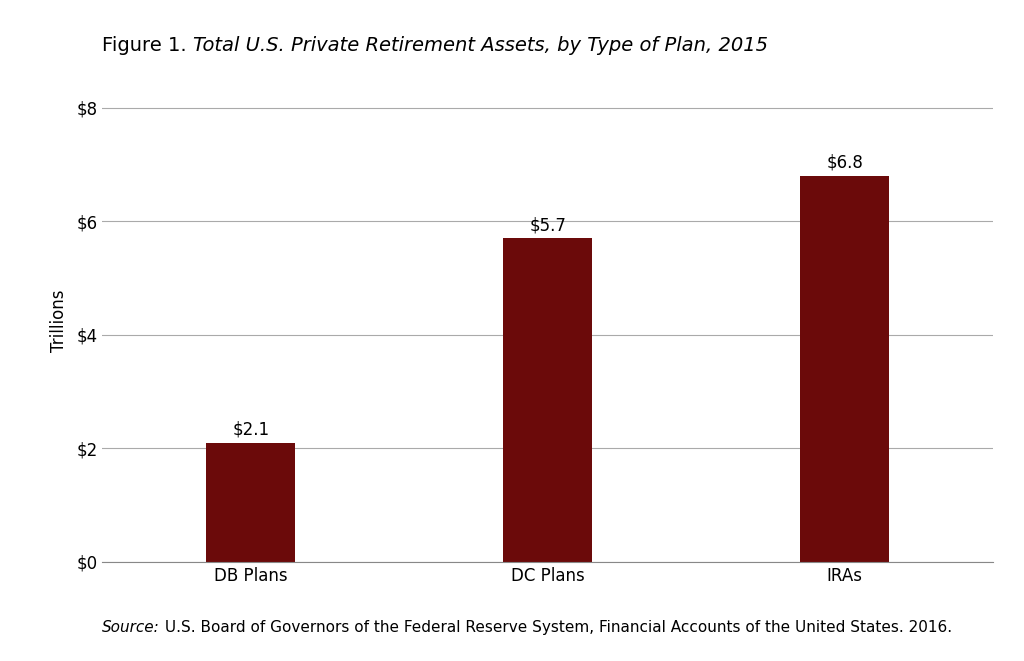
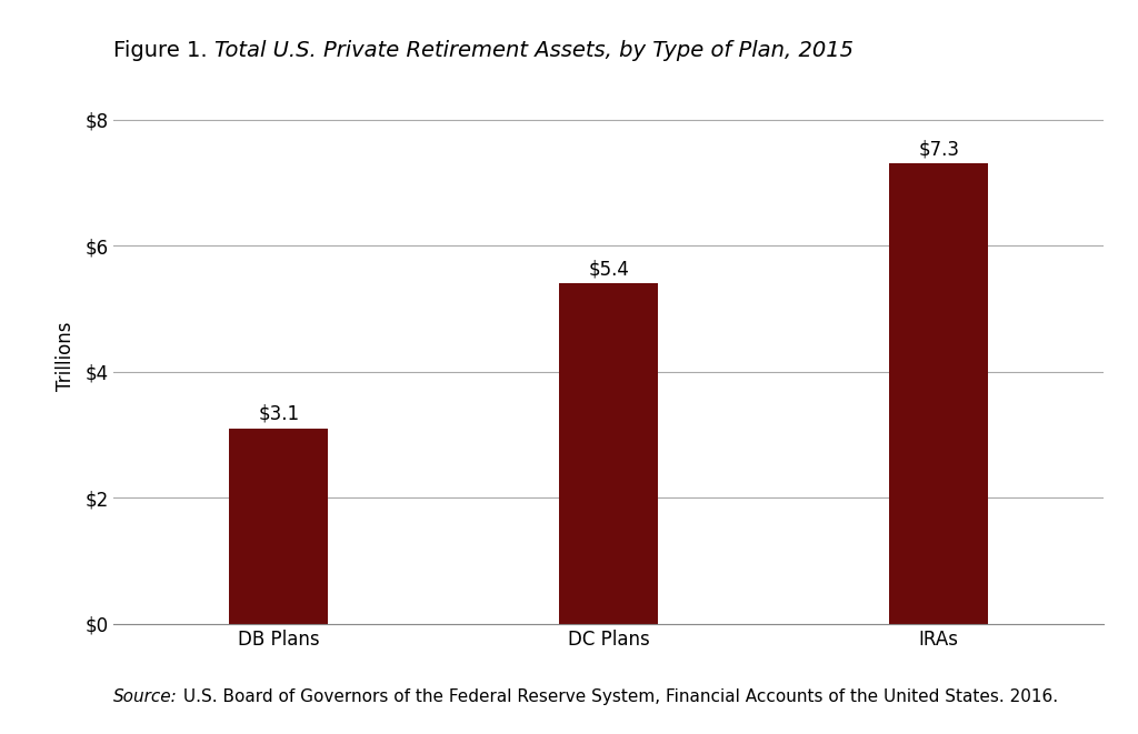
DB Plans: $2.1 -> $3.1
DC Plans: $5.7 -> $5.4
IRAs: $6.8 -> $7.3
